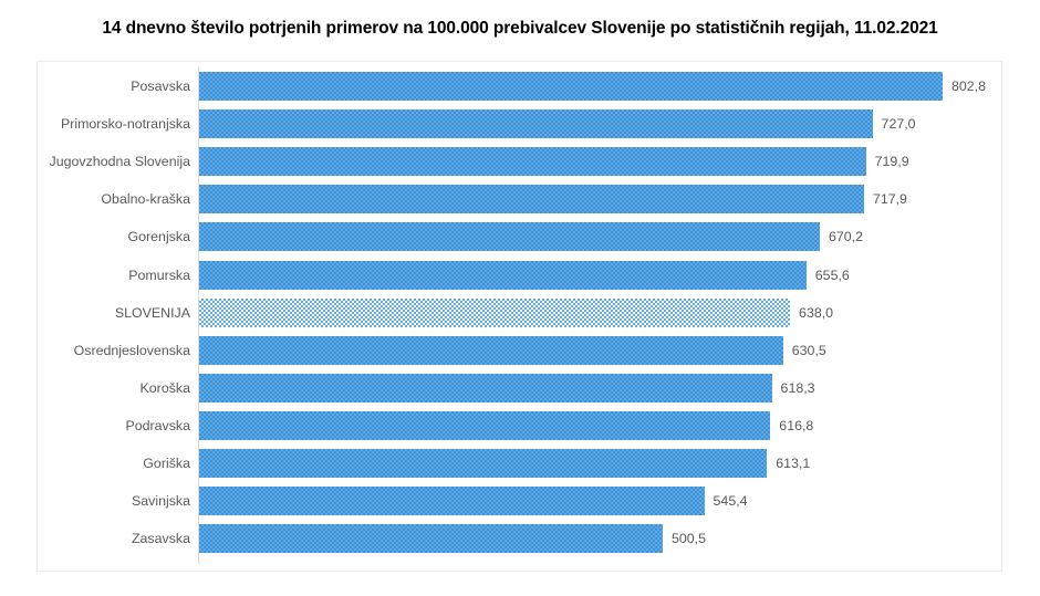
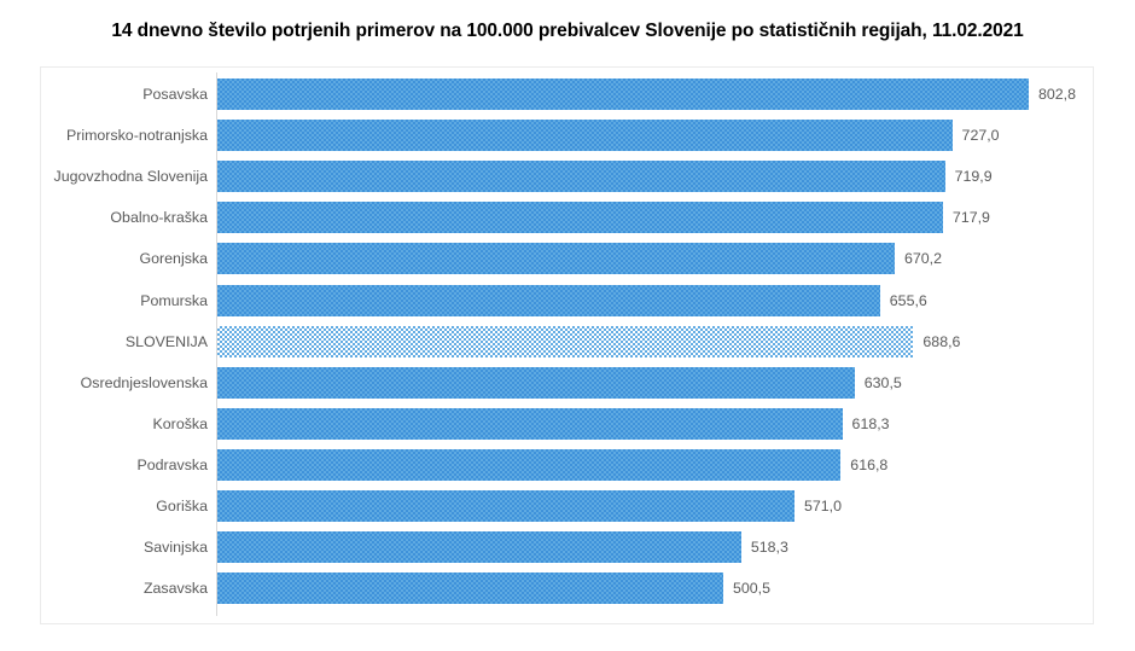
SLOVENIJA: 638,0 -> 688,6
Goriška: 613,1 -> 571,0
Savinjska: 545,4 -> 518,3
